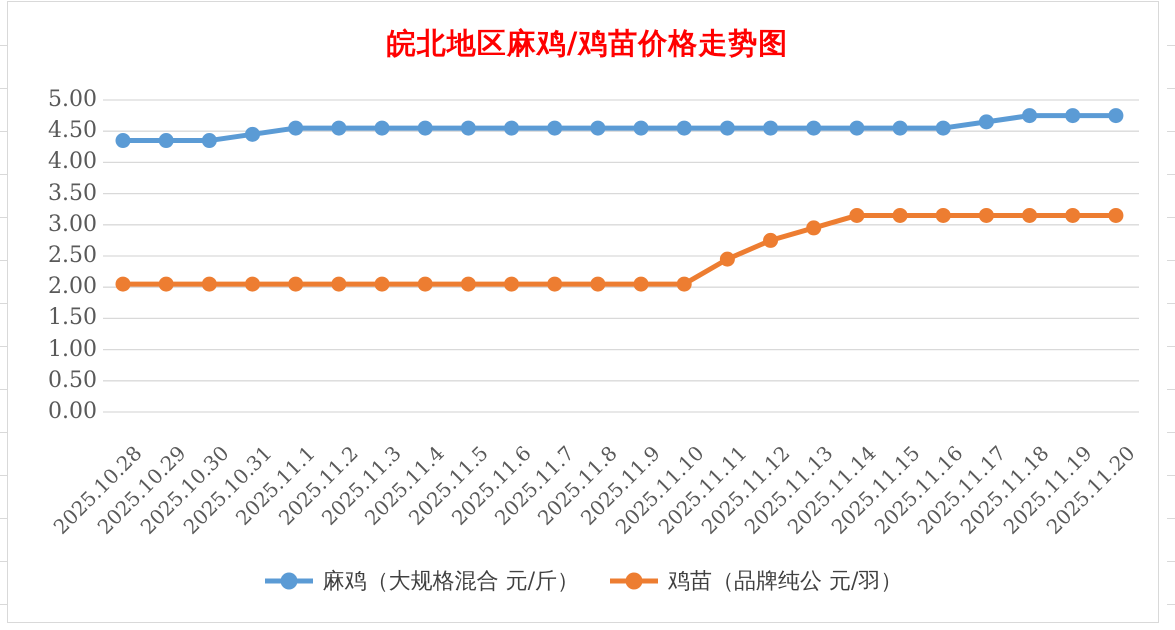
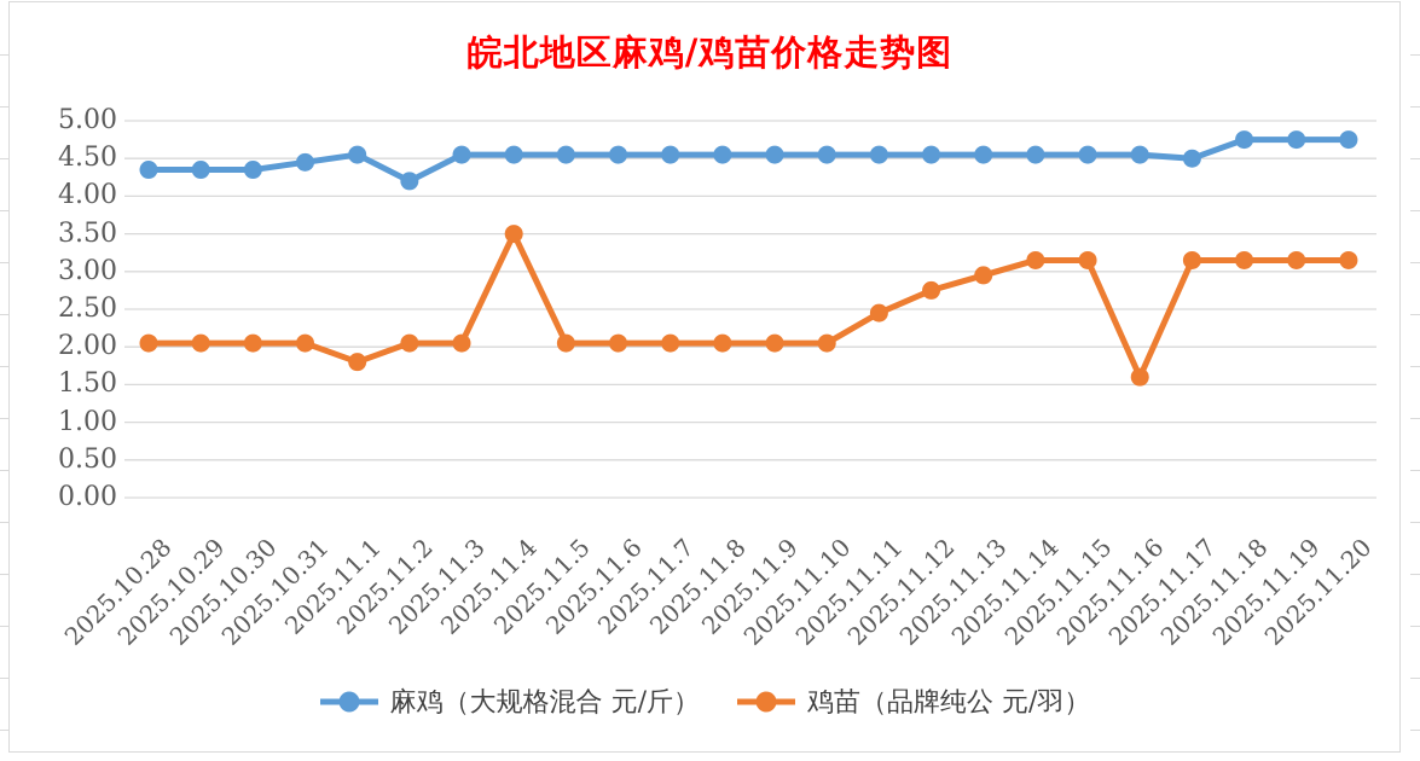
鸡苗（品牌纯公 元/羽）/2025.11.1: 2.0 -> 1.8
麻鸡（大规格混合 元/斤）/2025.11.2: 4.5 -> 4.2
鸡苗（品牌纯公 元/羽）/2025.11.4: 2.0 -> 3.5
鸡苗（品牌纯公 元/羽）/2025.11.16: 3.1 -> 1.6
麻鸡（大规格混合 元/斤）/2025.11.17: 4.7 -> 4.5
